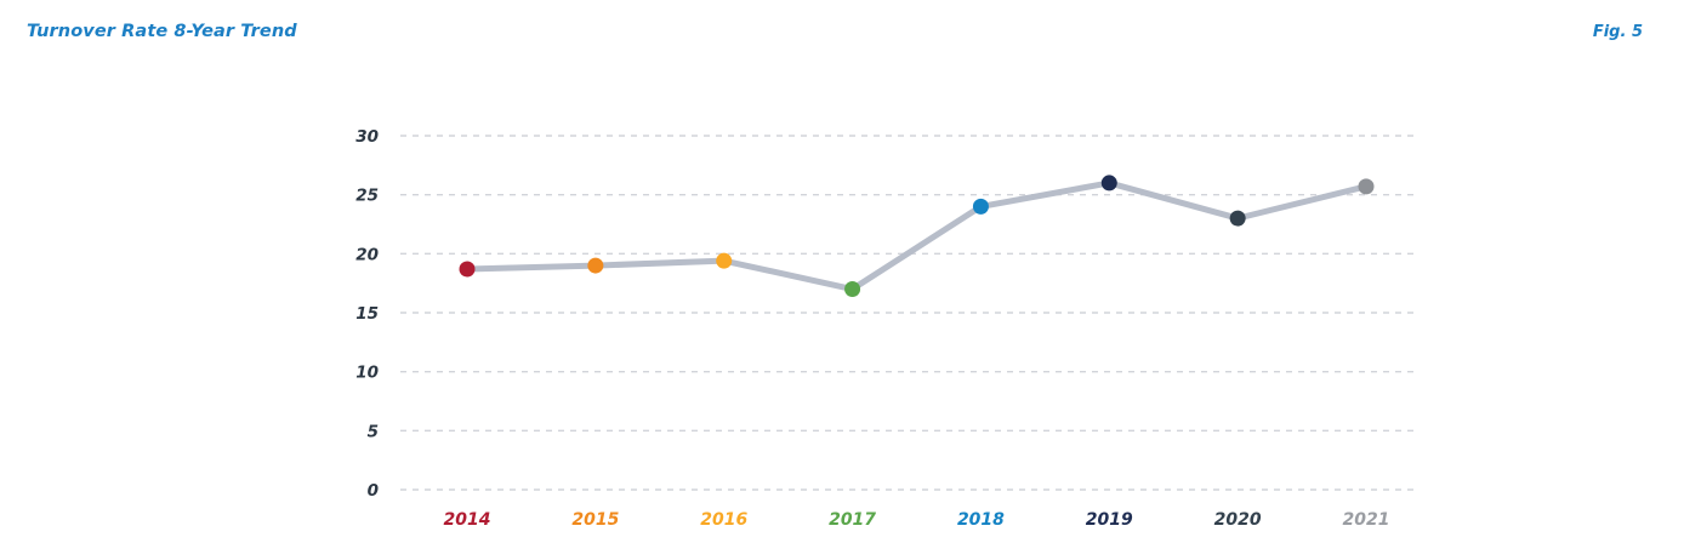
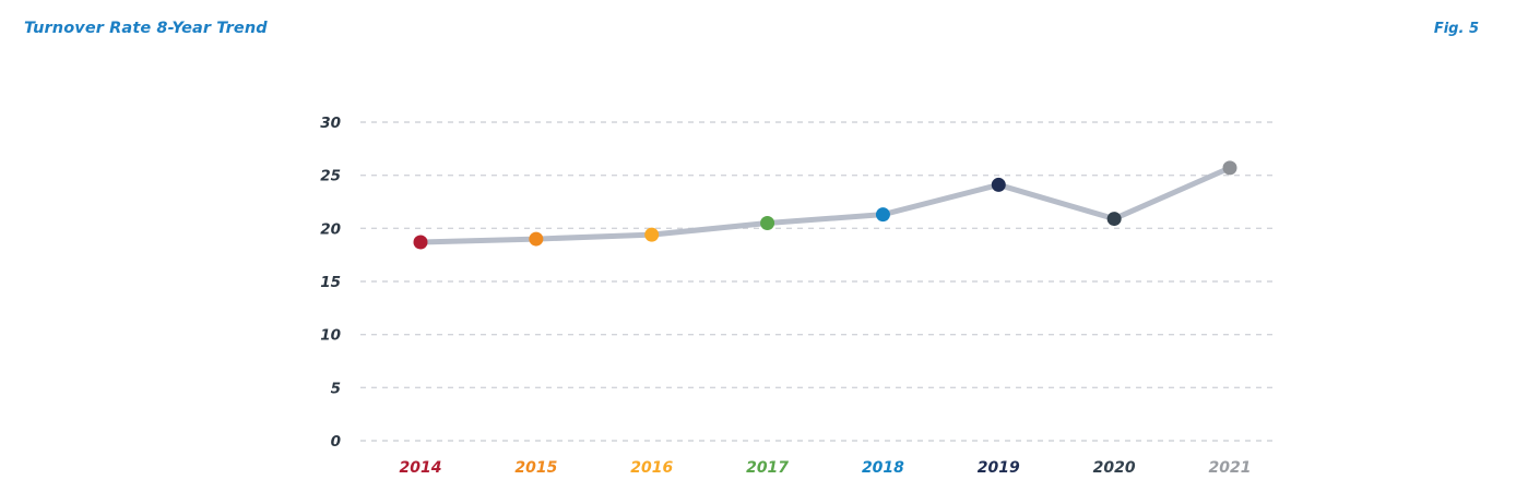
2017: 17 -> 20
2018: 24 -> 21
2019: 26 -> 24
2020: 23 -> 21
